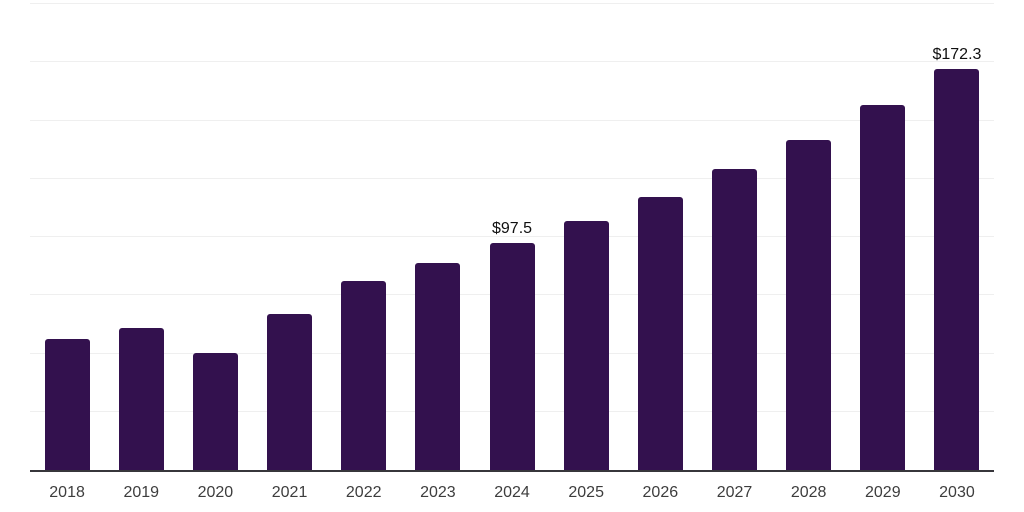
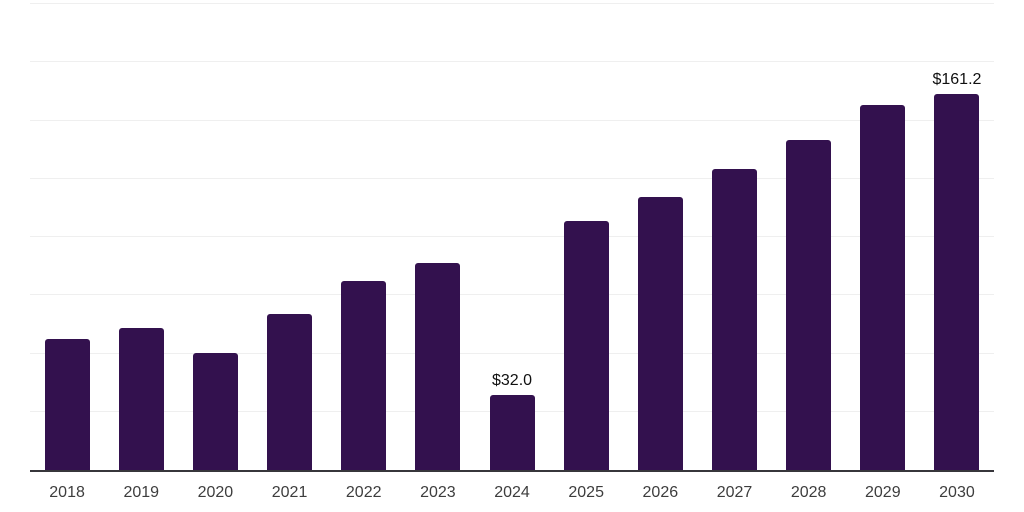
2024: $97.5 -> $32.0
2030: $172.3 -> $161.2
